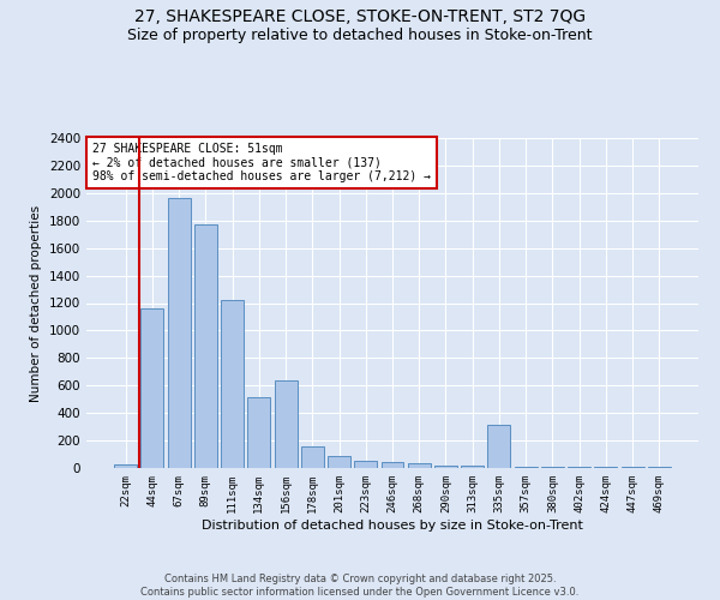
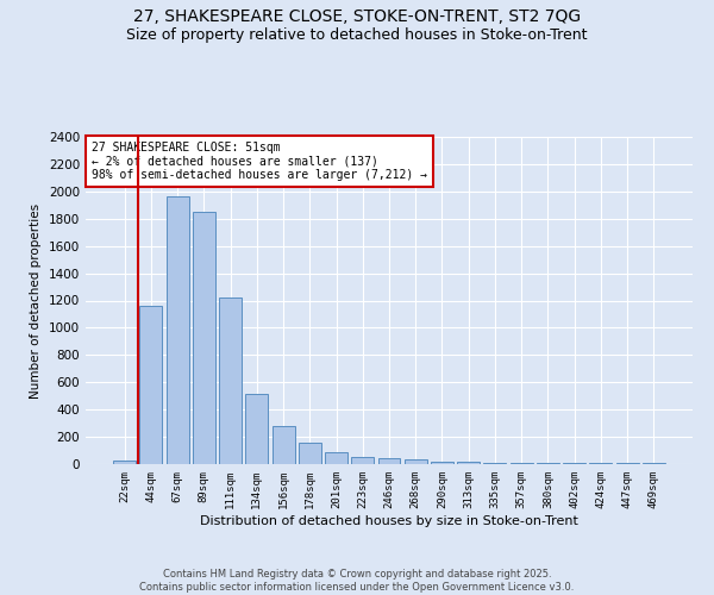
89sqm: 1770 -> 1850
156sqm: 640 -> 280
335sqm: 310 -> 0
